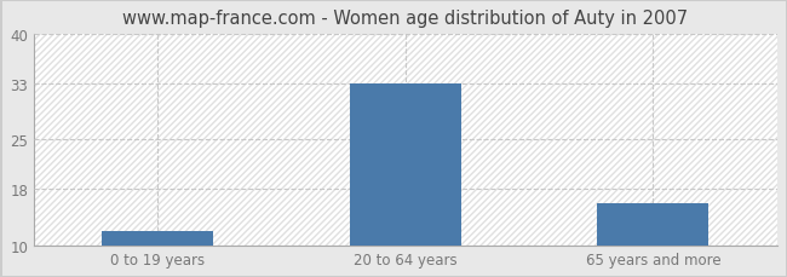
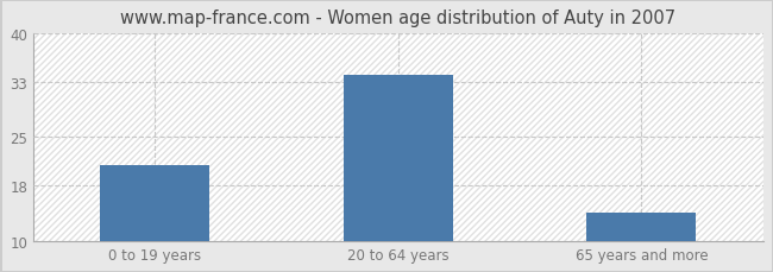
0 to 19 years: 12 -> 21
20 to 64 years: 33 -> 34
65 years and more: 16 -> 14
